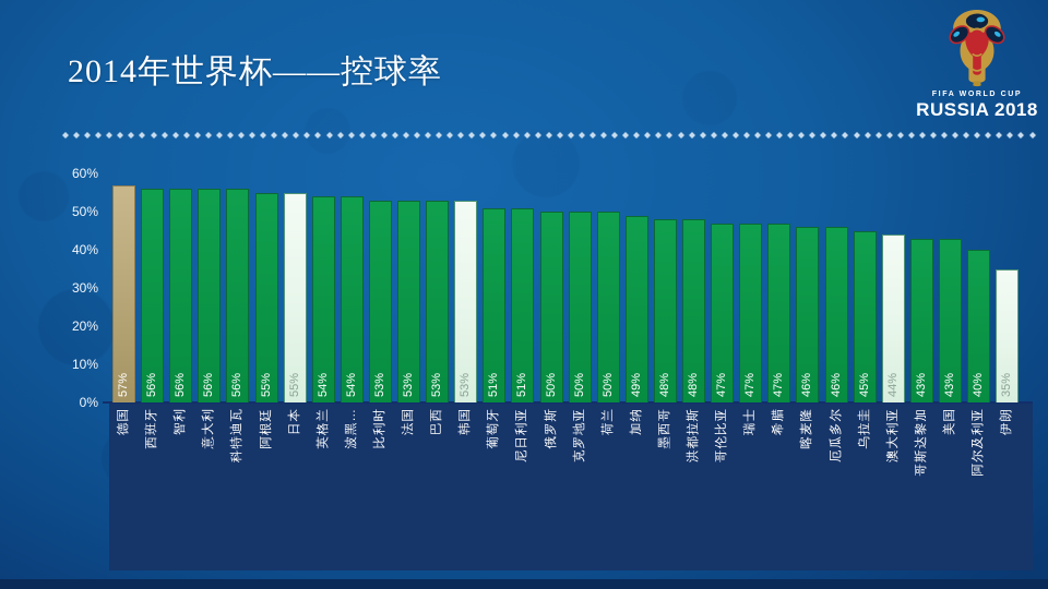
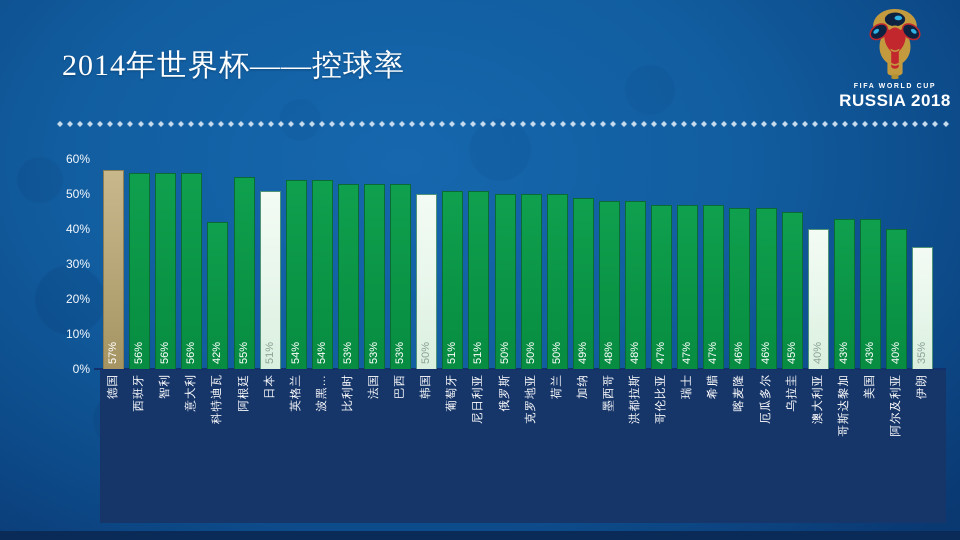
科特迪瓦: 56% -> 42%
日本: 55% -> 51%
韩国: 53% -> 50%
澳大利亚: 44% -> 40%
